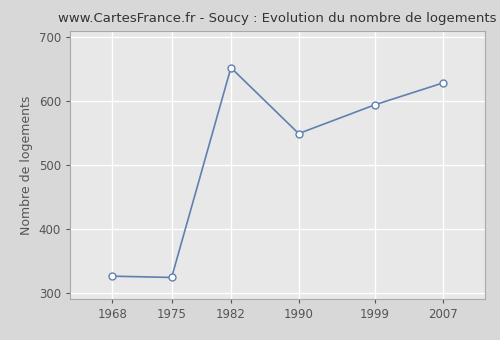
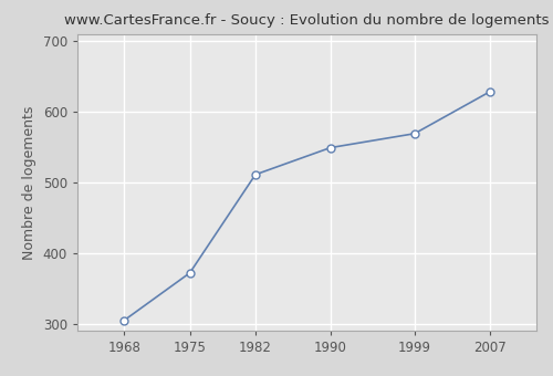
1968: 326 -> 305
1975: 324 -> 372
1982: 652 -> 511
1999: 594 -> 569
